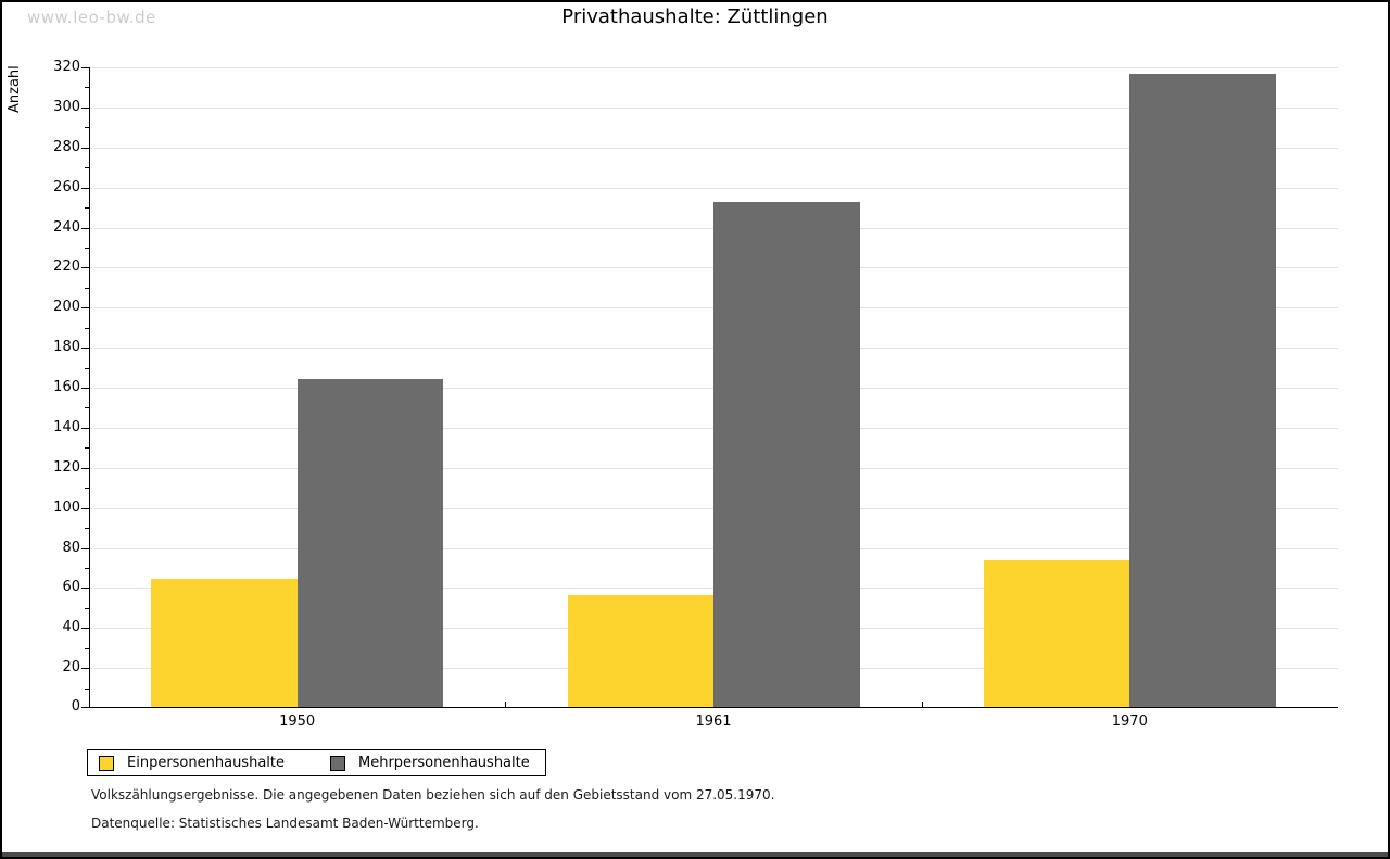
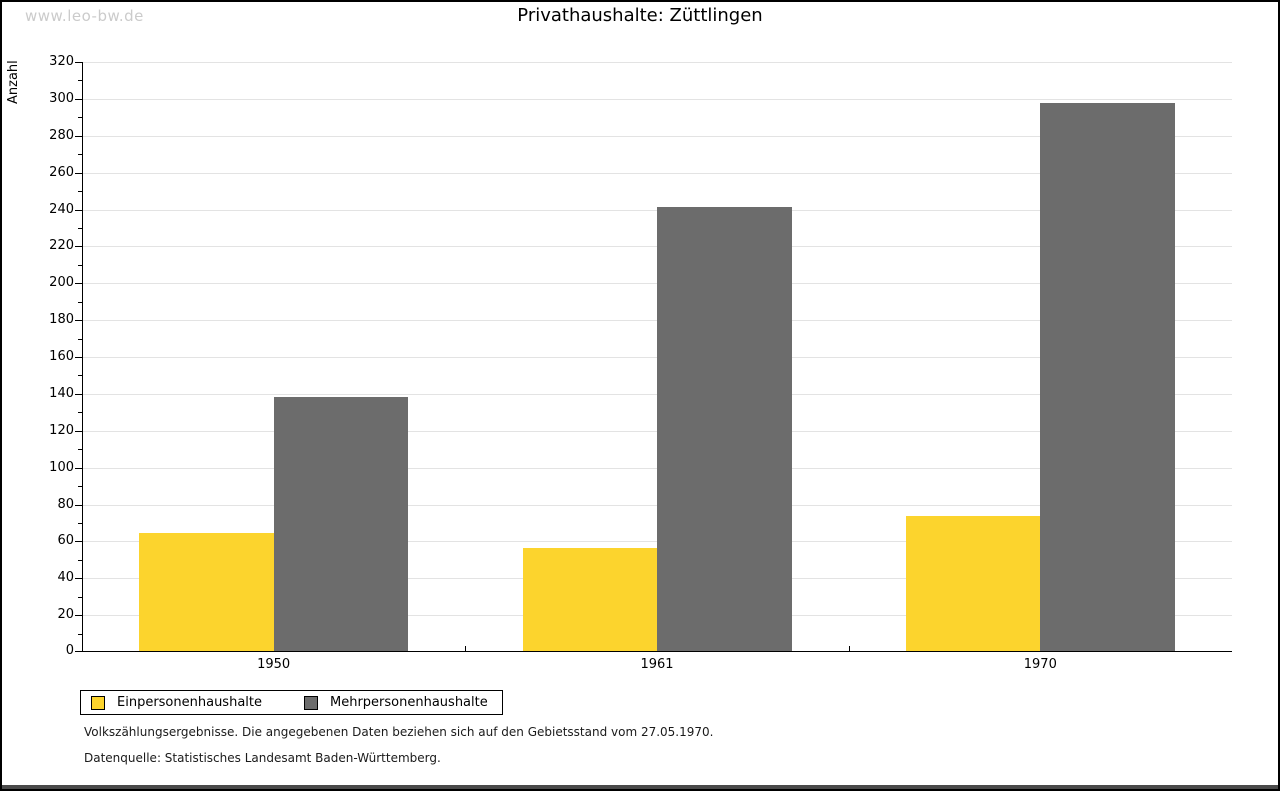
Mehrpersonenhaushalte/1950: 164 -> 138
Mehrpersonenhaushalte/1961: 252 -> 241
Mehrpersonenhaushalte/1970: 316 -> 297
